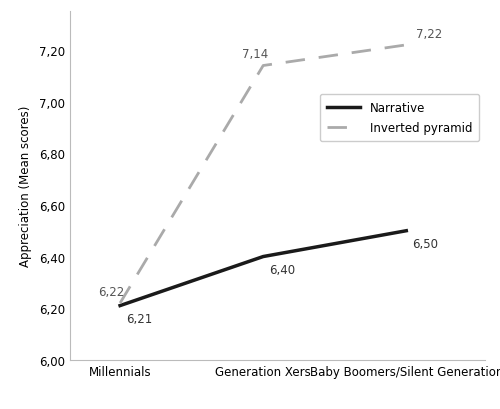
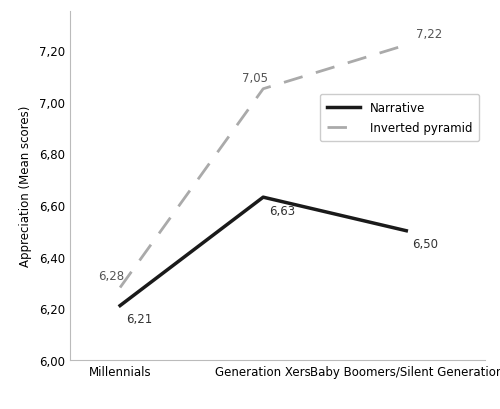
Inverted pyramid/Millennials: 6,22 -> 6,28
Narrative/Generation Xers: 6,40 -> 6,63
Inverted pyramid/Generation Xers: 7,14 -> 7,05
